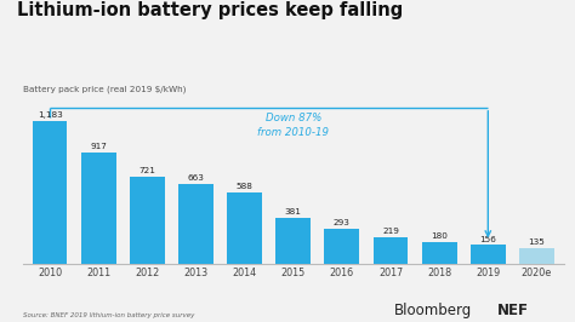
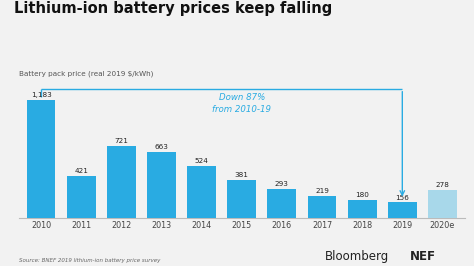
2011: 917 -> 421
2014: 588 -> 524
2020e: 135 -> 278
